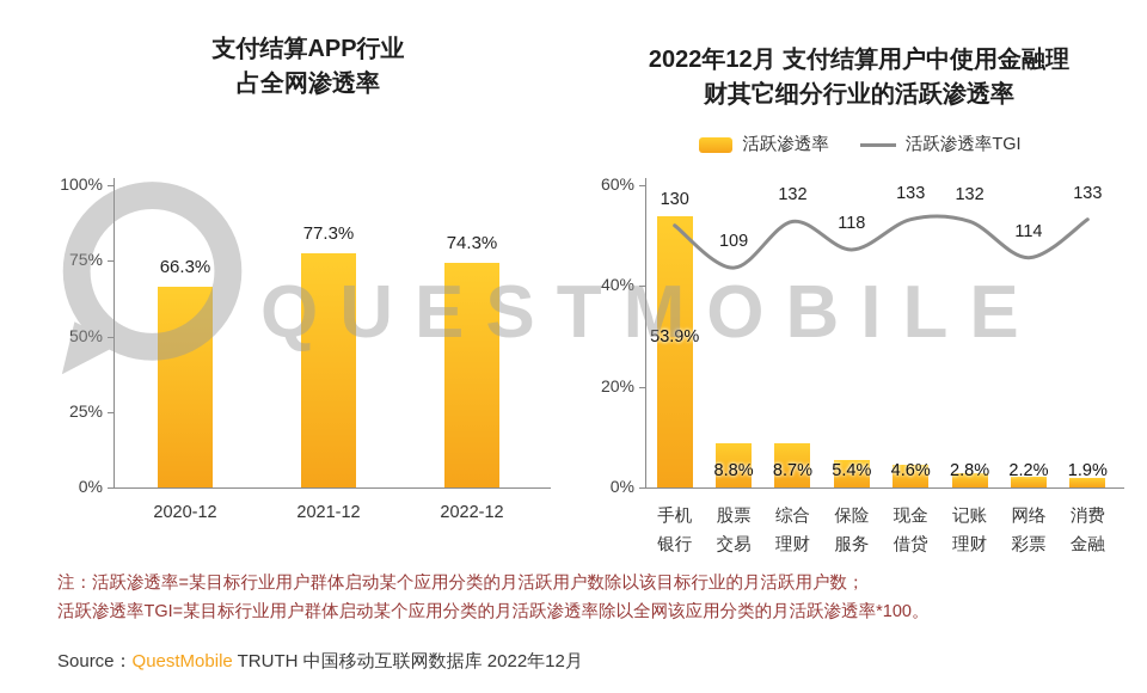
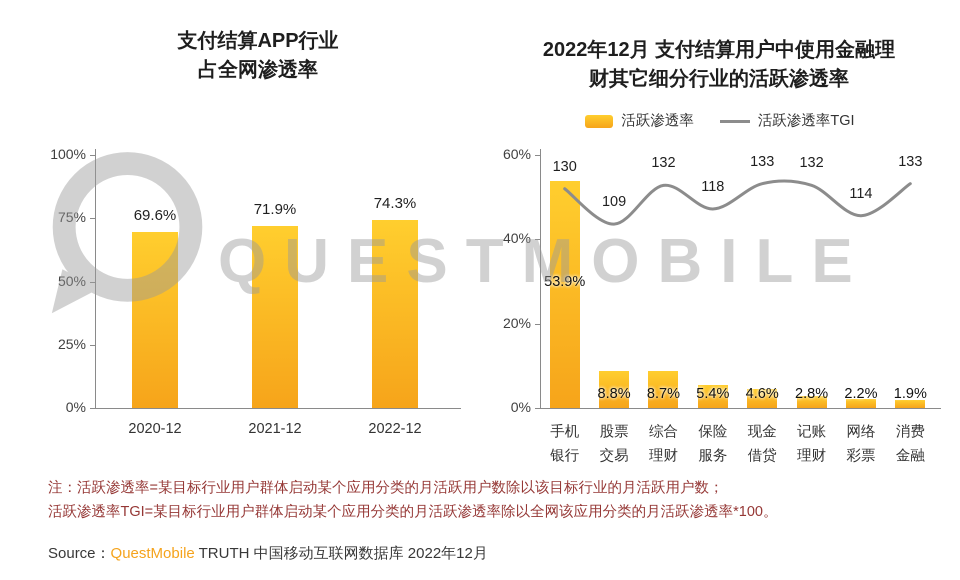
支付结算APP行业占全网渗透率/2020-12: 66.3% -> 69.6%
支付结算APP行业占全网渗透率/2021-12: 77.3% -> 71.9%
